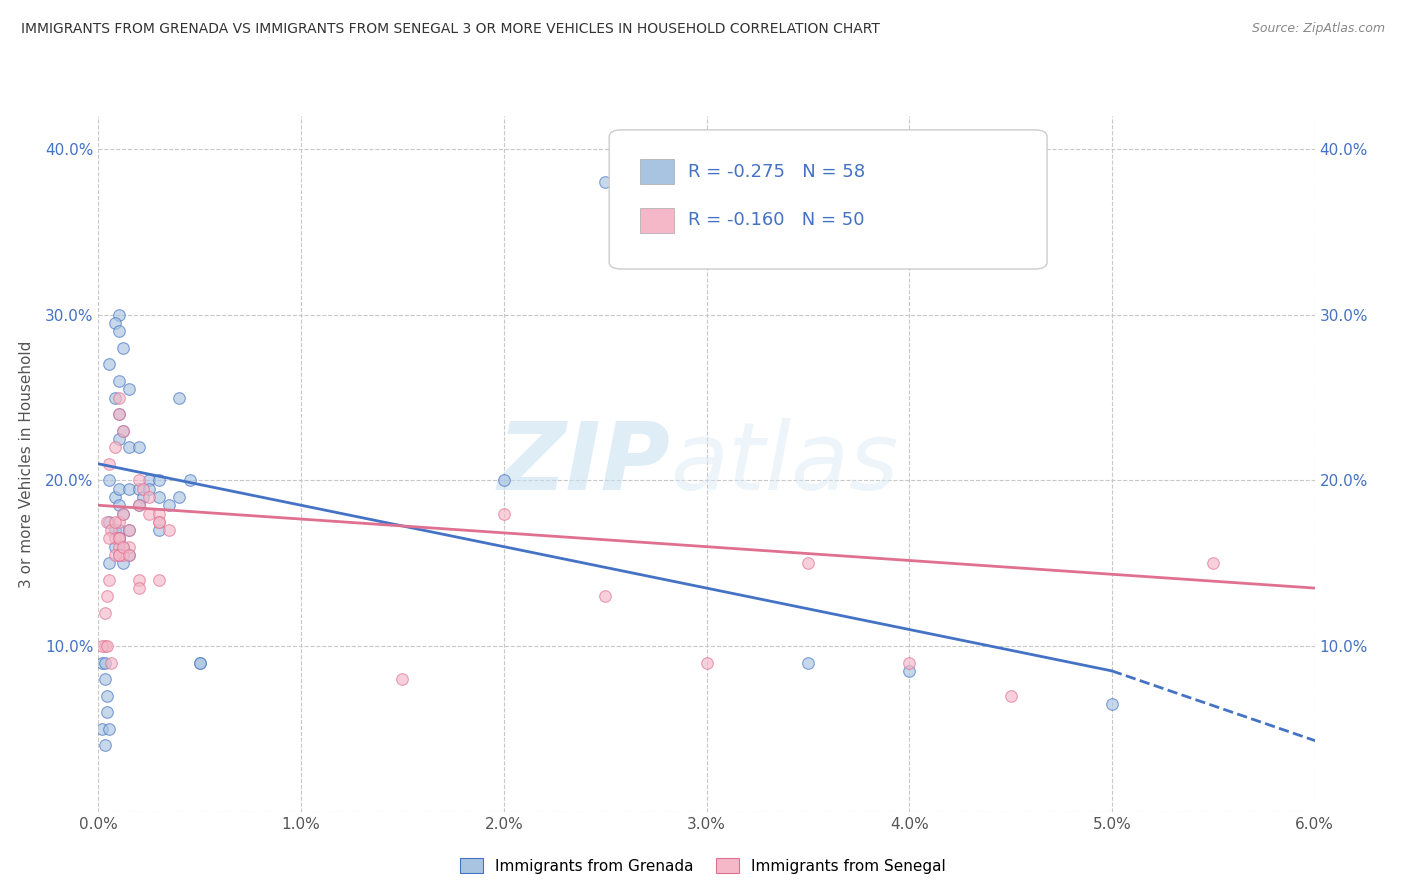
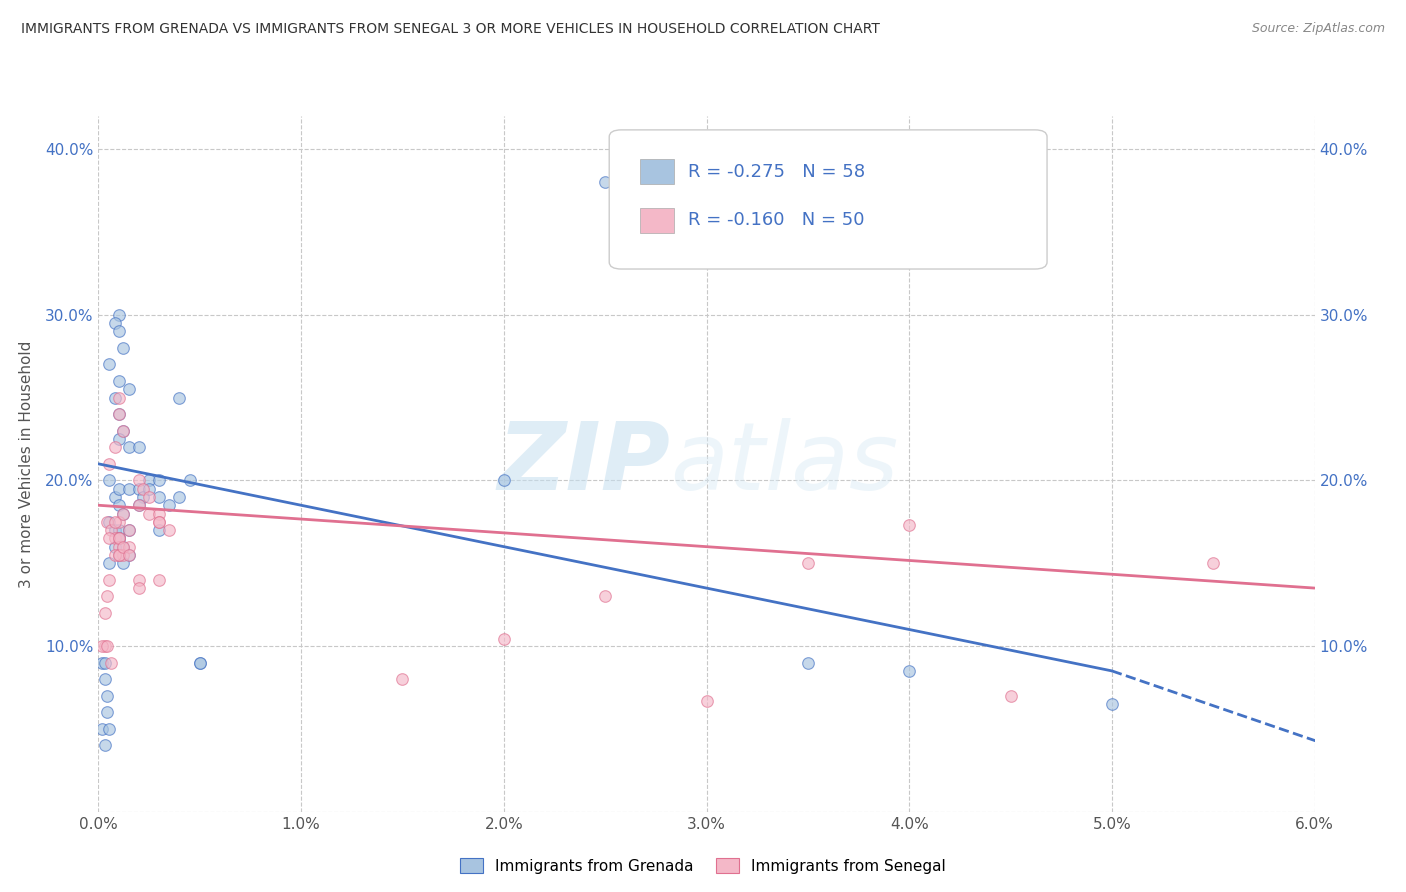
Immigrants from Senegal/2.0%: 18.0% -> 10.4%
Immigrants from Senegal/3.0%: 9.0% -> 6.7%
Immigrants from Senegal/4.0%: 9.0% -> 17.3%
